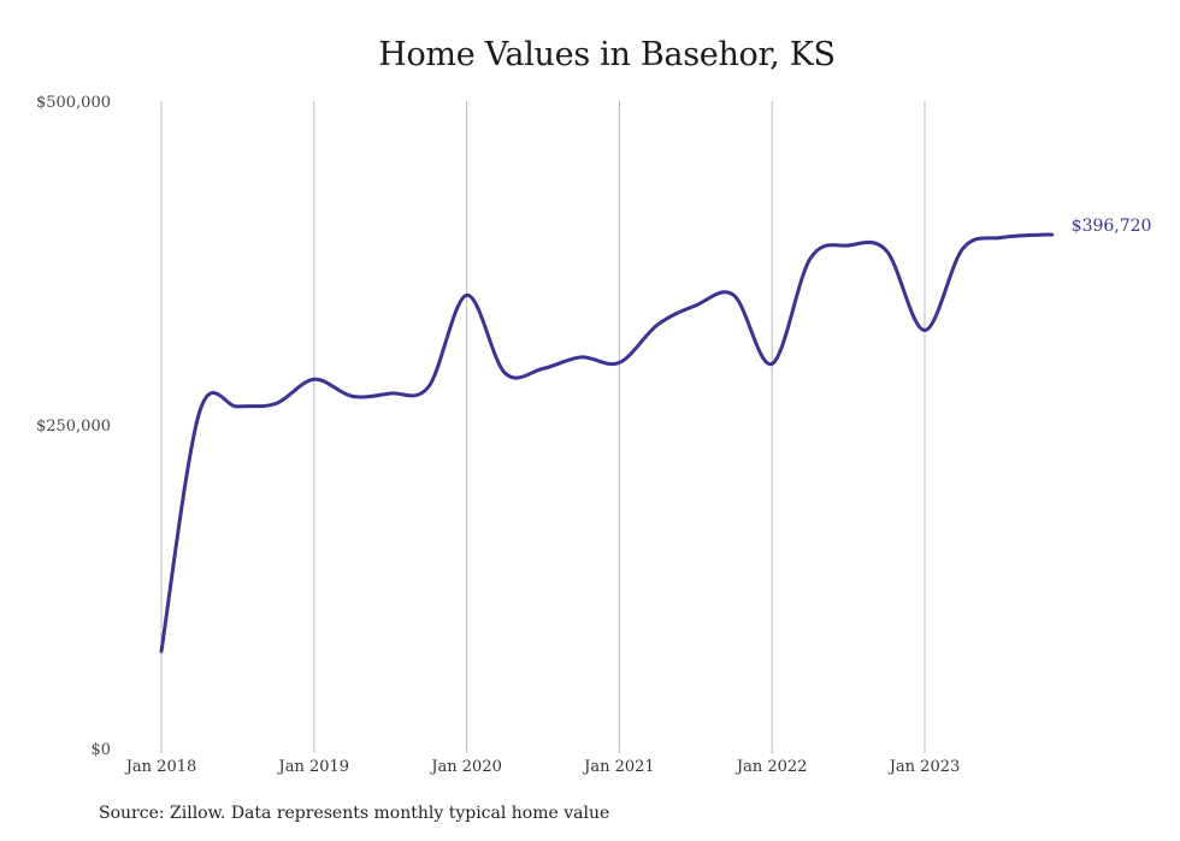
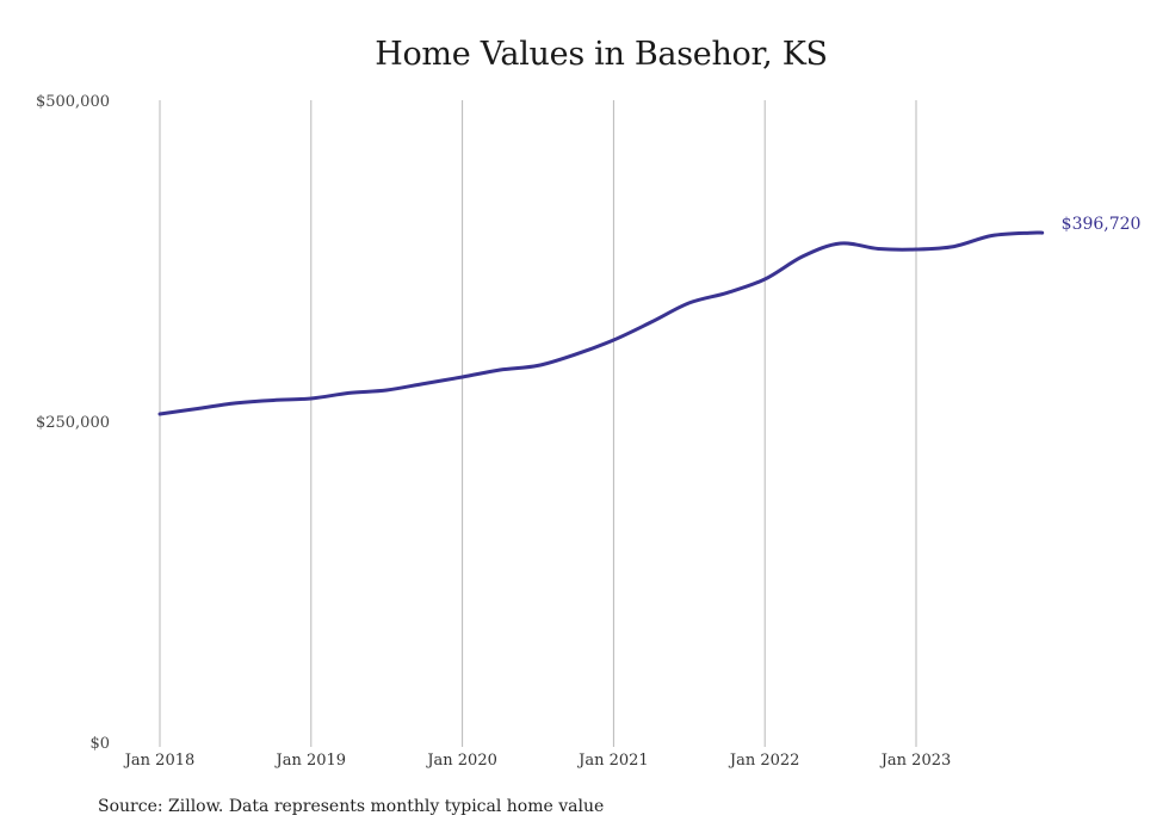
Jan 2018: $75000 -> $256000
Jan 2019: $285000 -> $268000
Jan 2020: $350000 -> $284000
Jan 2021: $298000 -> $313000
Jan 2022: $297000 -> $361000
Jan 2023: $323000 -> $384000
